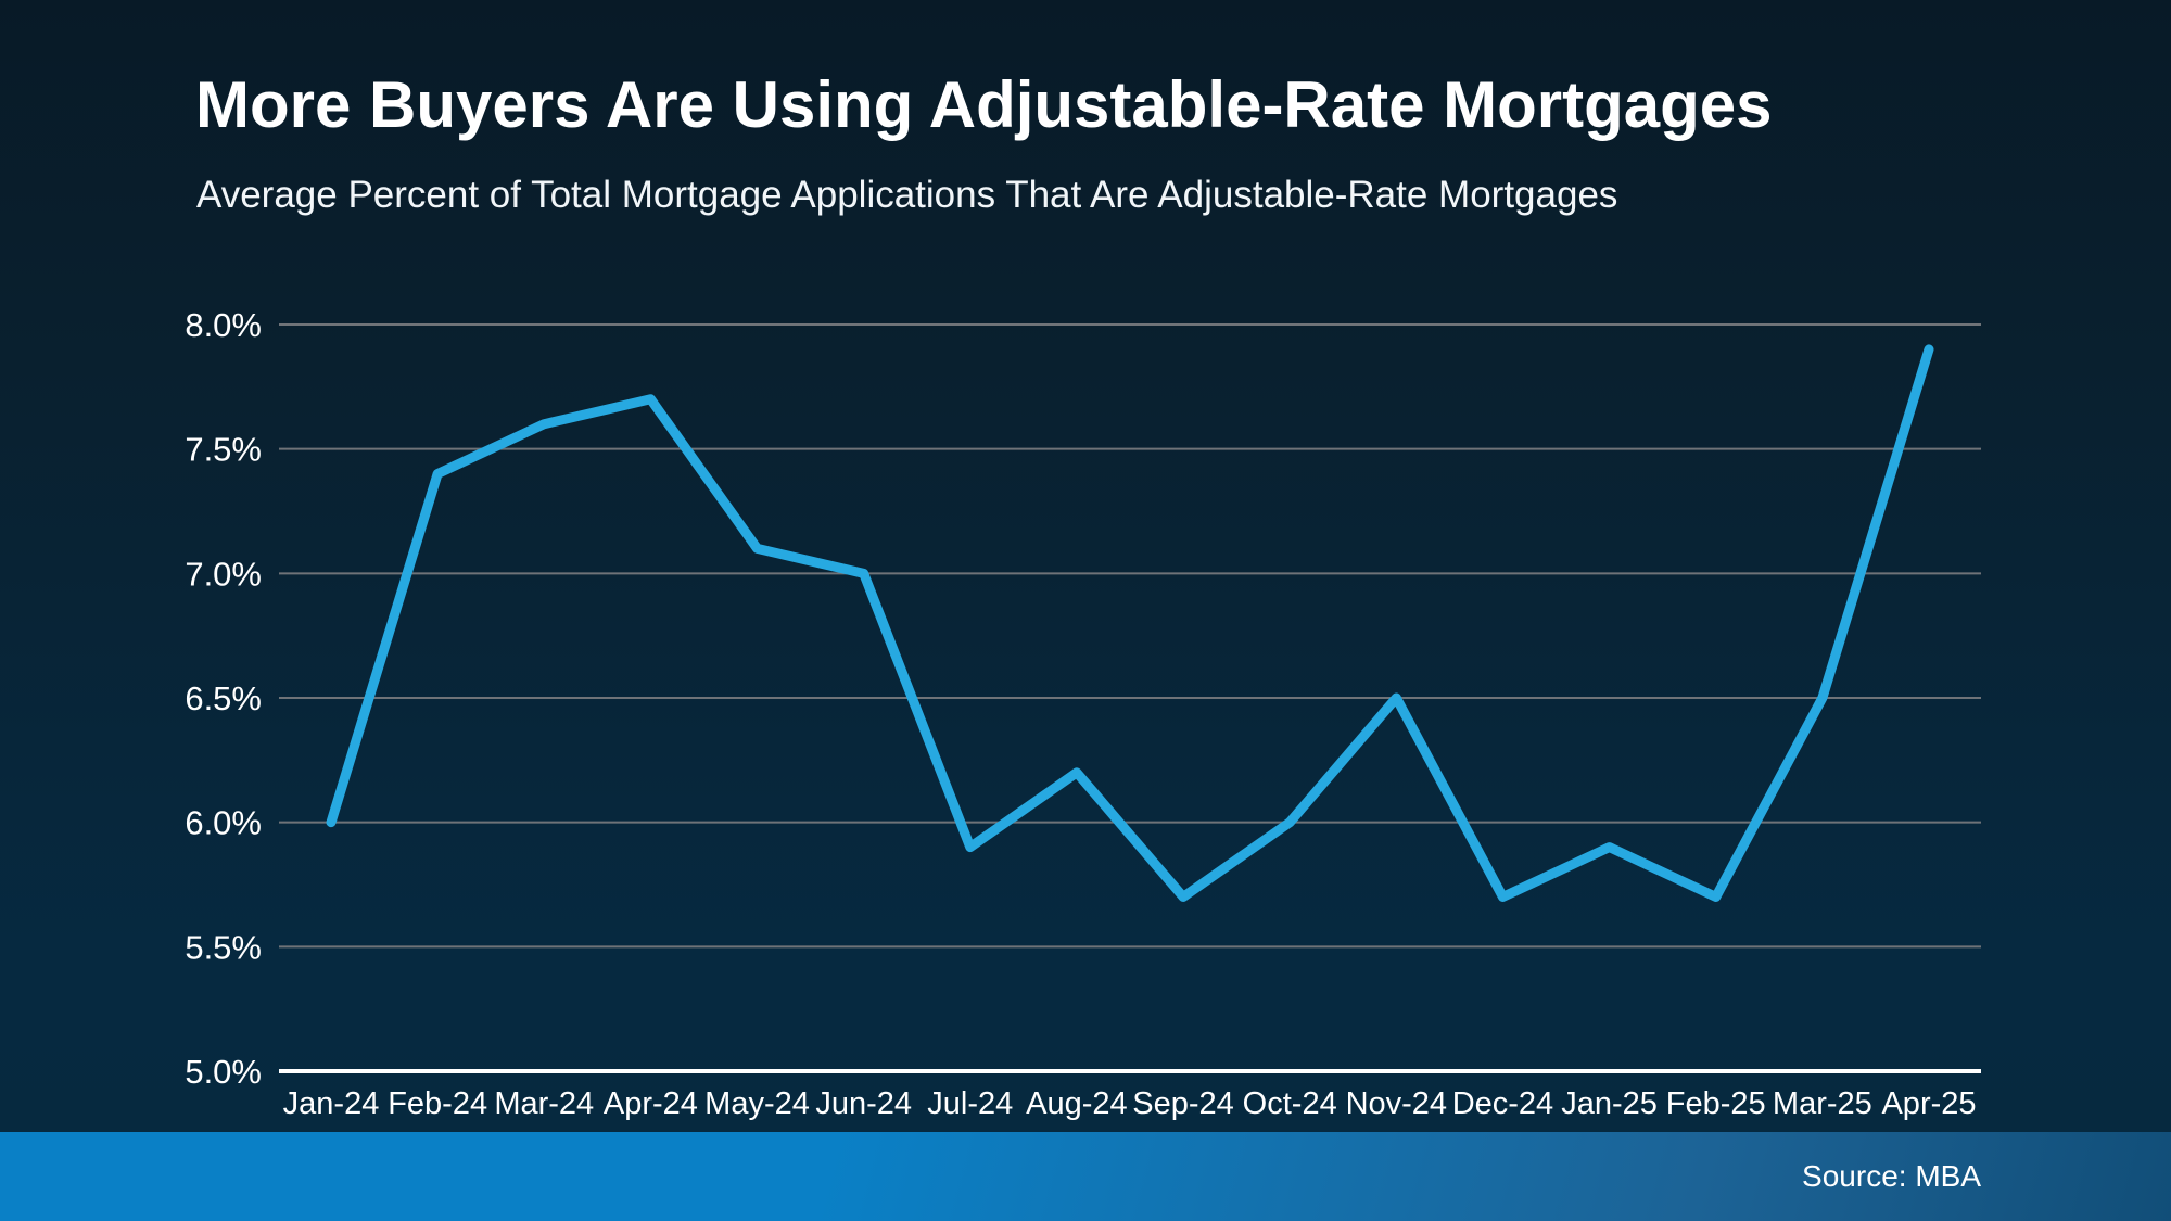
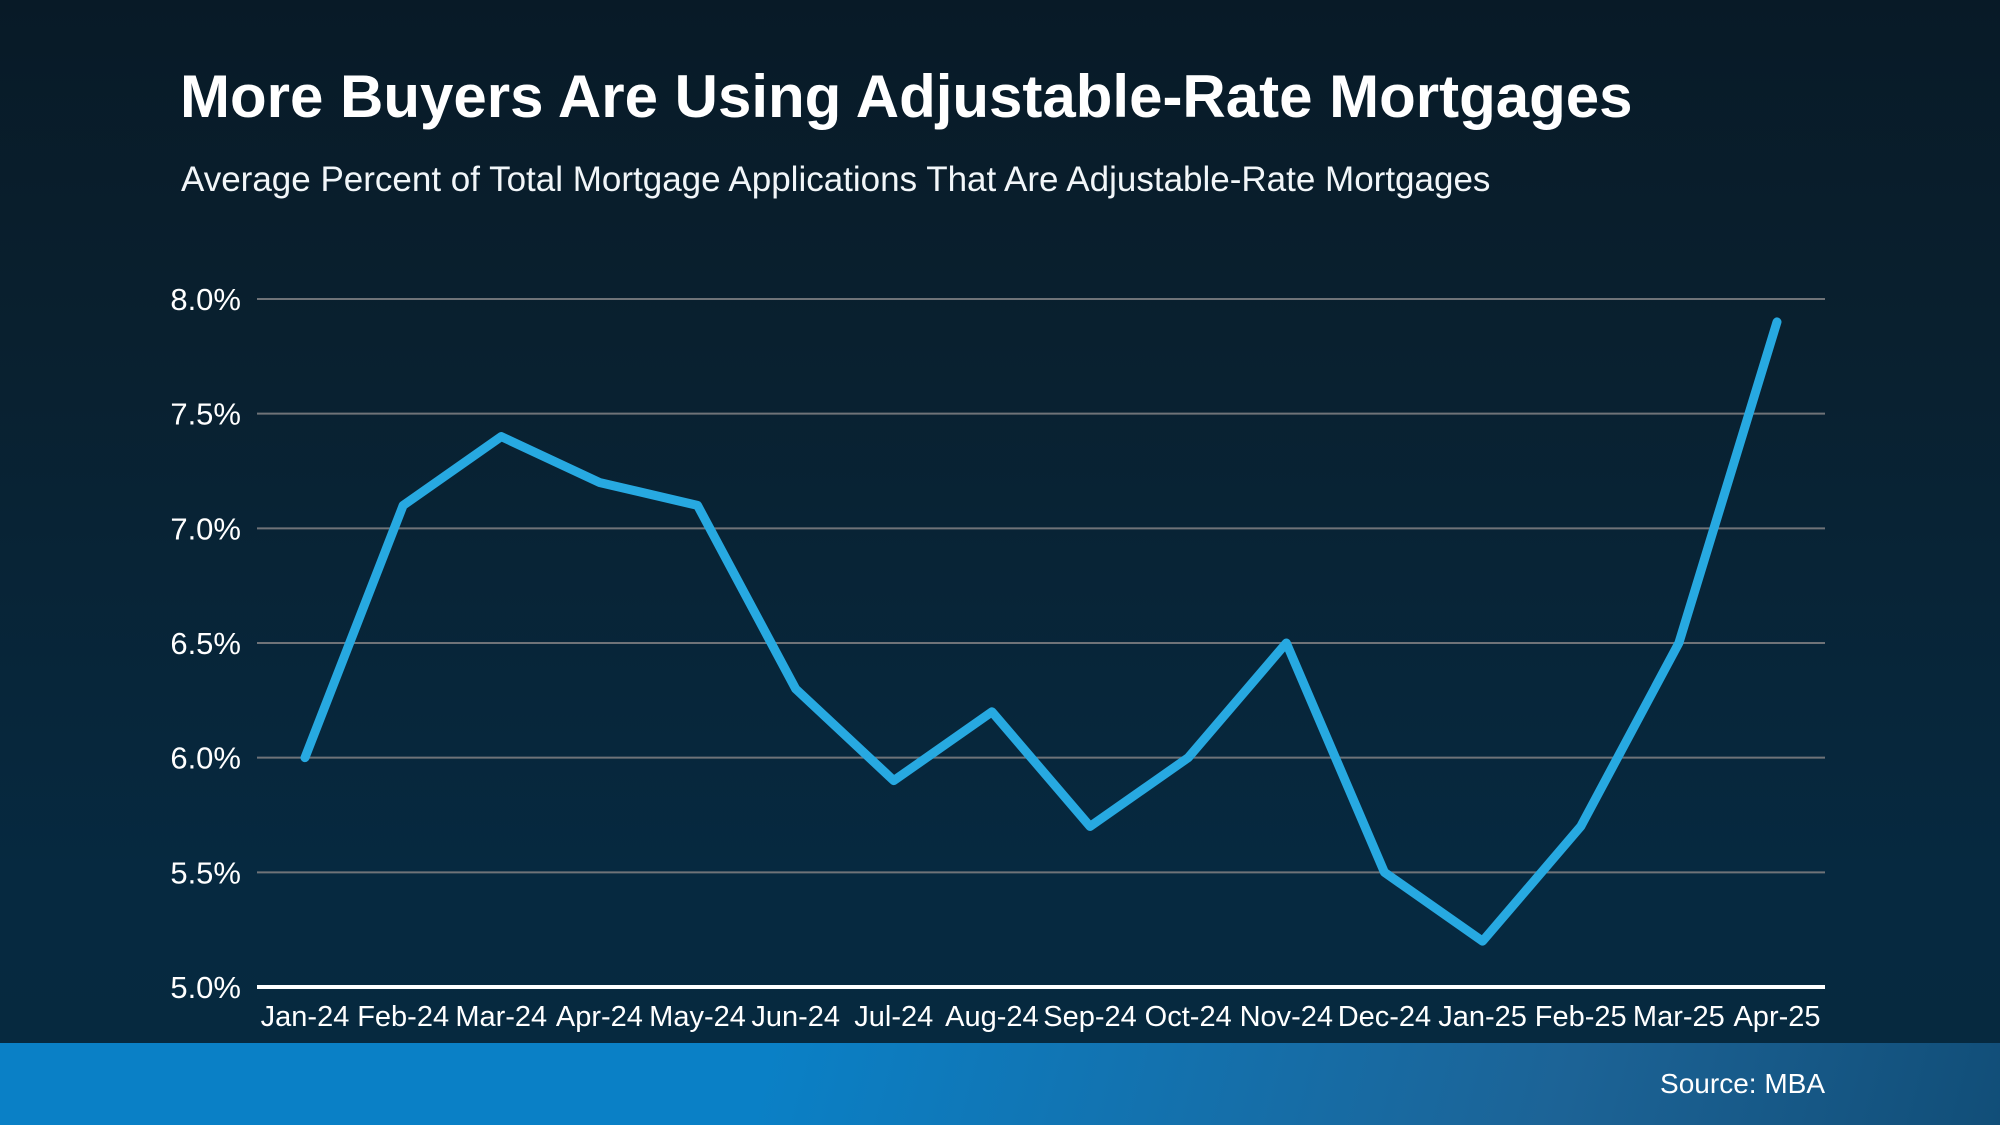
Feb-24: 7.4% -> 7.1%
Mar-24: 7.6% -> 7.4%
Apr-24: 7.7% -> 7.2%
Jun-24: 7.0% -> 6.3%
Dec-24: 5.7% -> 5.5%
Jan-25: 5.9% -> 5.2%
